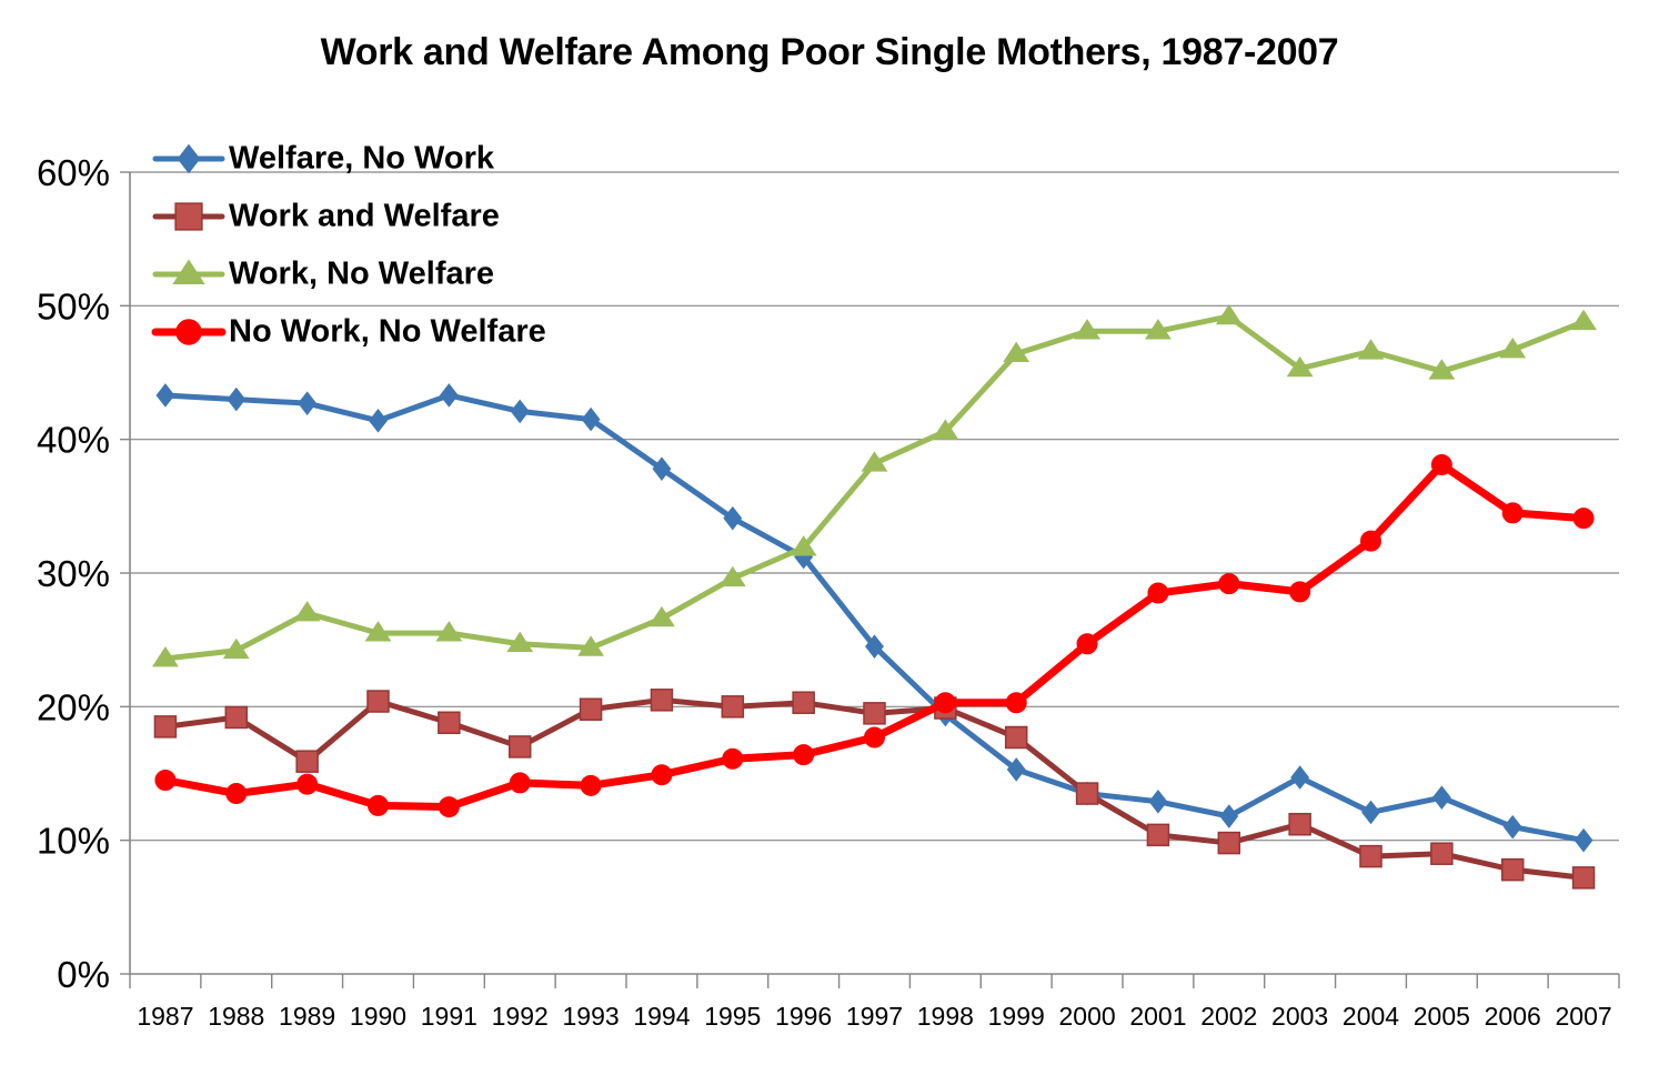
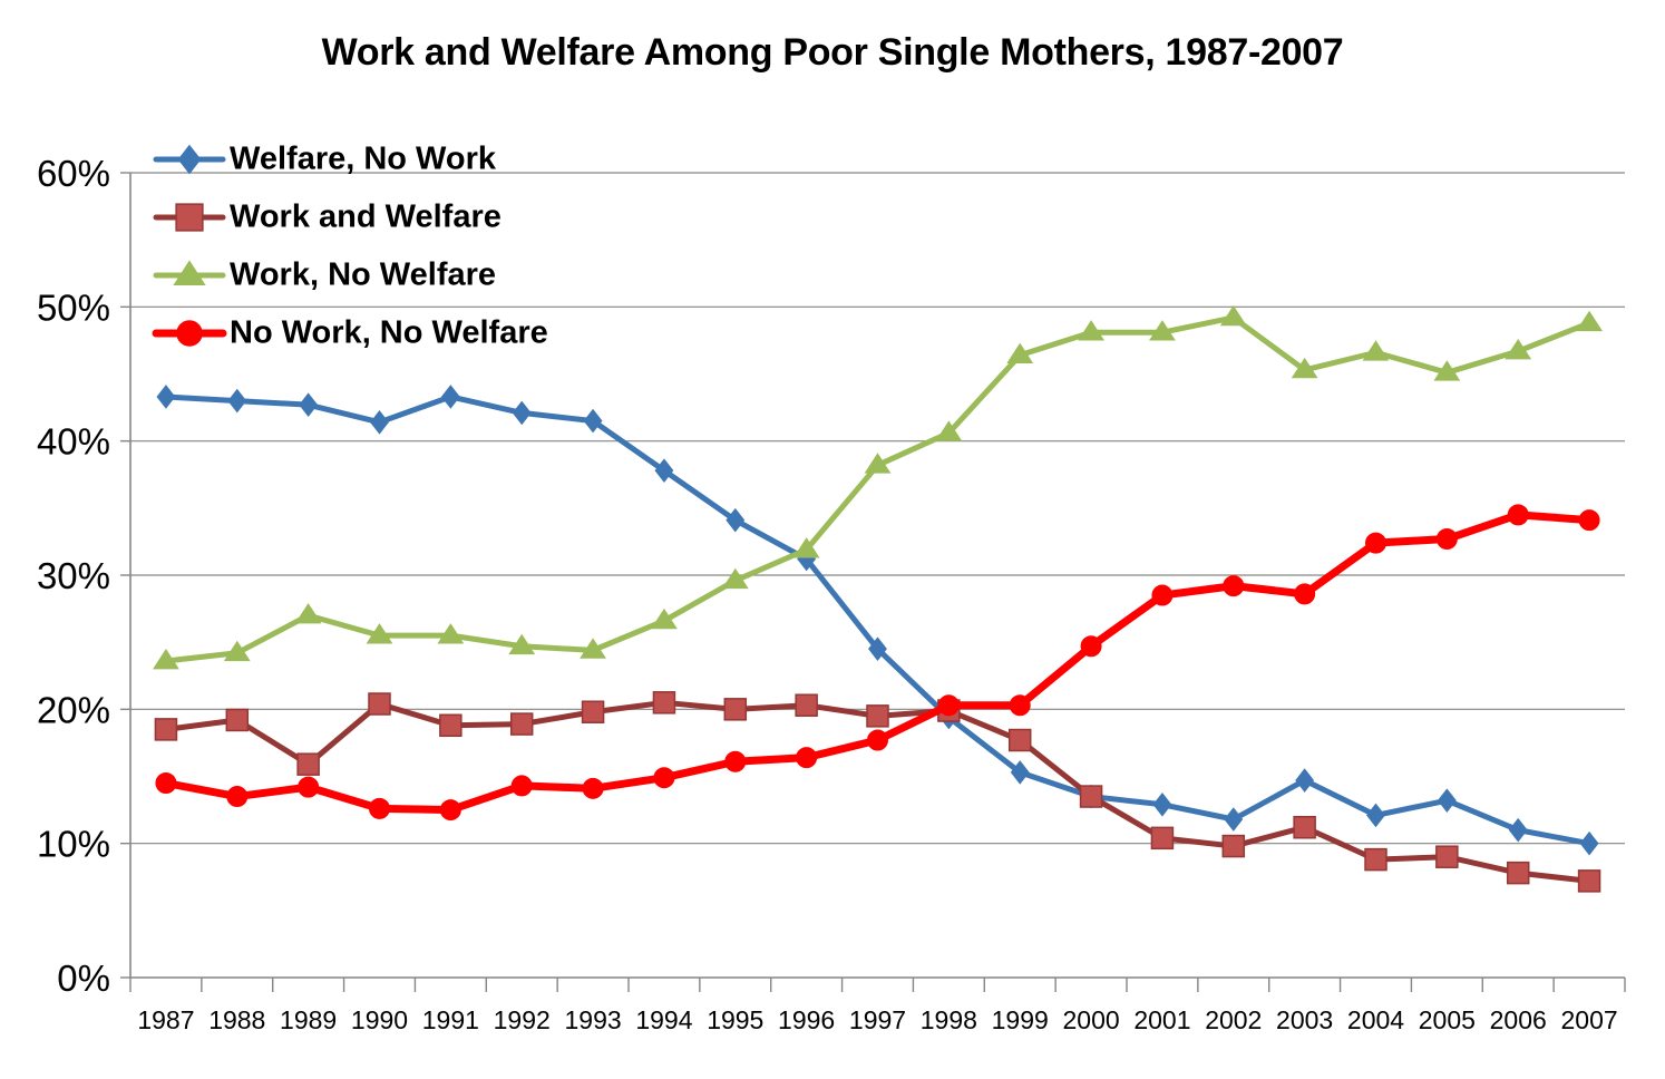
Work and Welfare/1992: 17.0% -> 18.9%
No Work, No Welfare/2005: 38.1% -> 32.7%
